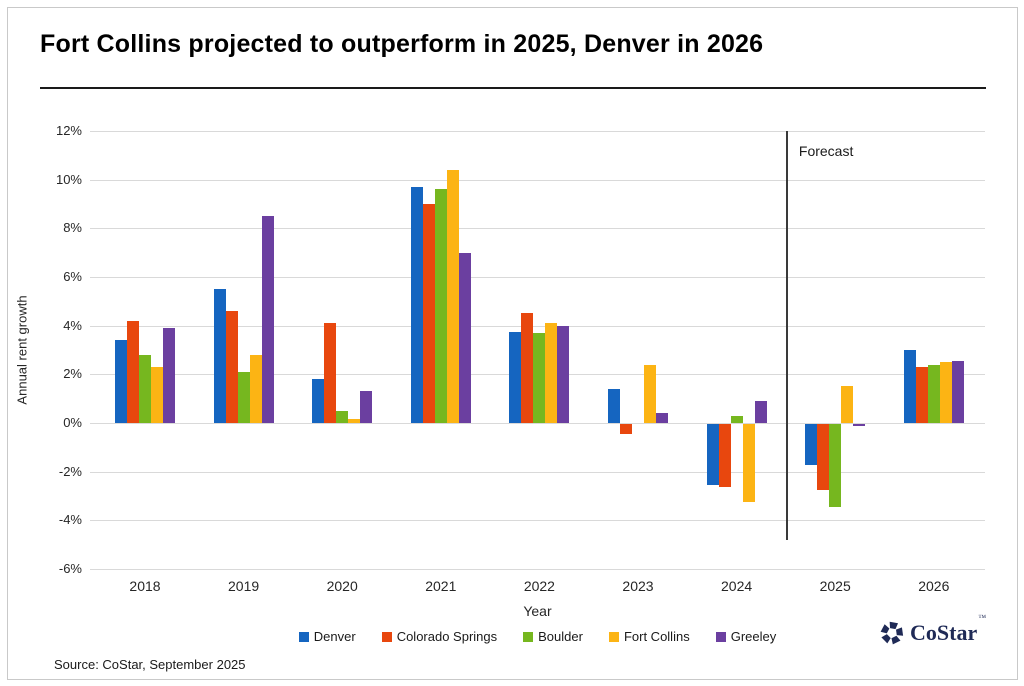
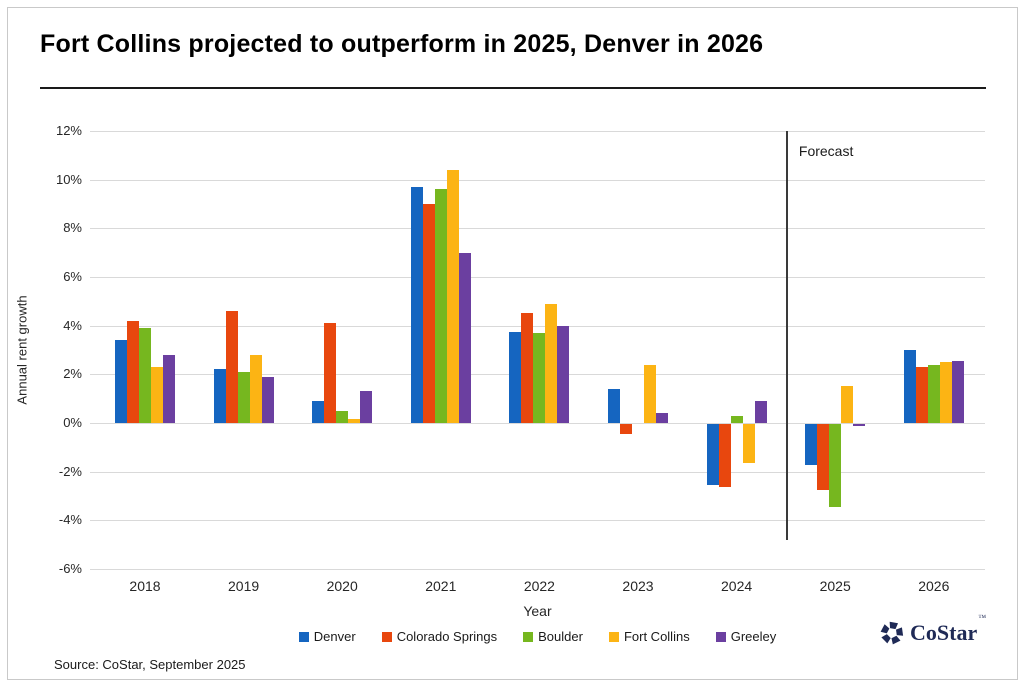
Boulder/2018: 2.8% -> 3.9%
Greeley/2018: 3.9% -> 2.8%
Denver/2019: 5.5% -> 2.2%
Greeley/2019: 8.5% -> 1.9%
Denver/2020: 1.8% -> 0.9%
Fort Collins/2022: 4.1% -> 4.9%
Fort Collins/2024: -3.2% -> -1.6%
